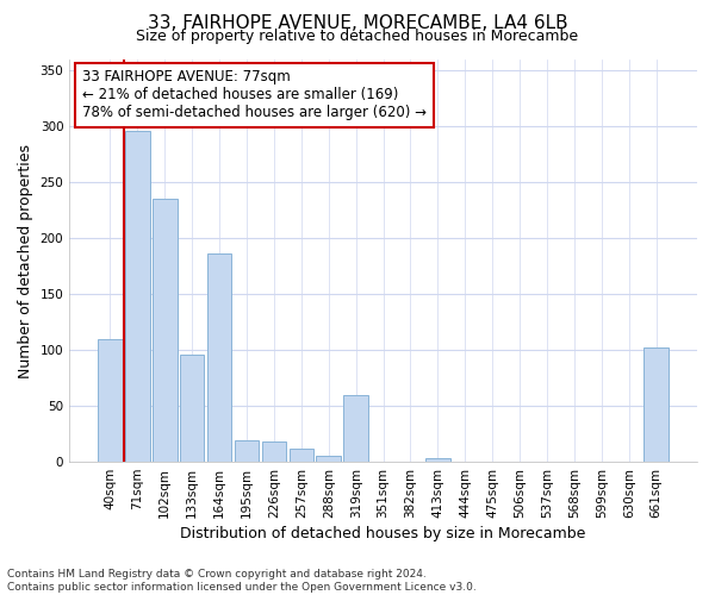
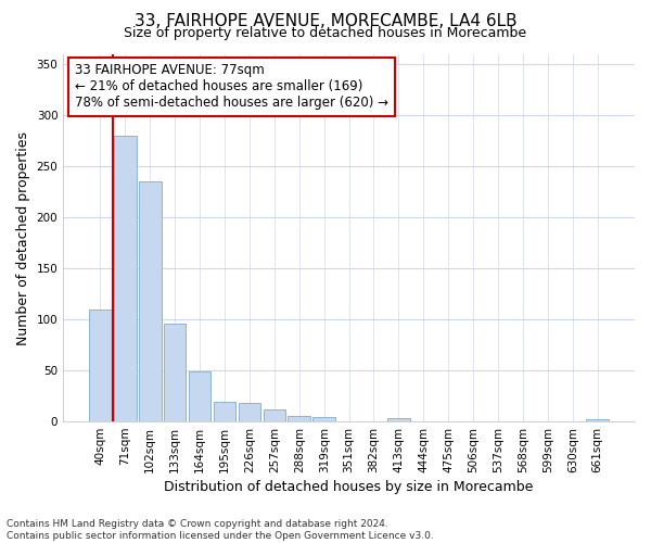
71sqm: 296 -> 280
164sqm: 186 -> 49
319sqm: 60 -> 4
661sqm: 102 -> 2
